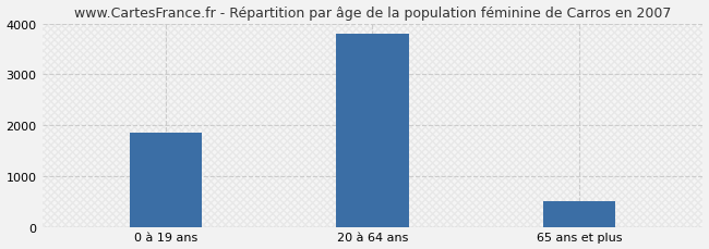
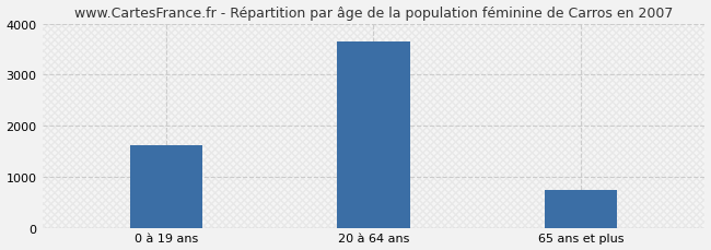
0 à 19 ans: 1850 -> 1620
20 à 64 ans: 3800 -> 3650
65 ans et plus: 500 -> 730
